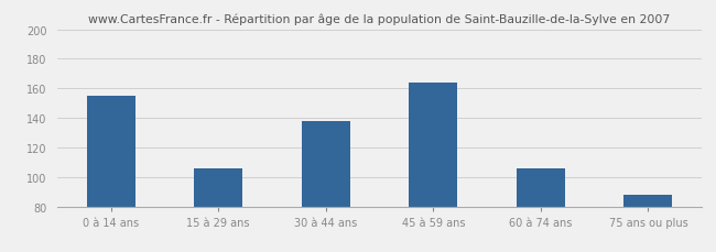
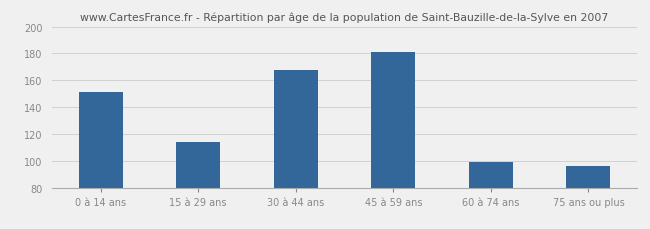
0 à 14 ans: 155 -> 151
15 à 29 ans: 106 -> 114
30 à 44 ans: 138 -> 168
45 à 59 ans: 164 -> 181
60 à 74 ans: 106 -> 99
75 ans ou plus: 88 -> 96
